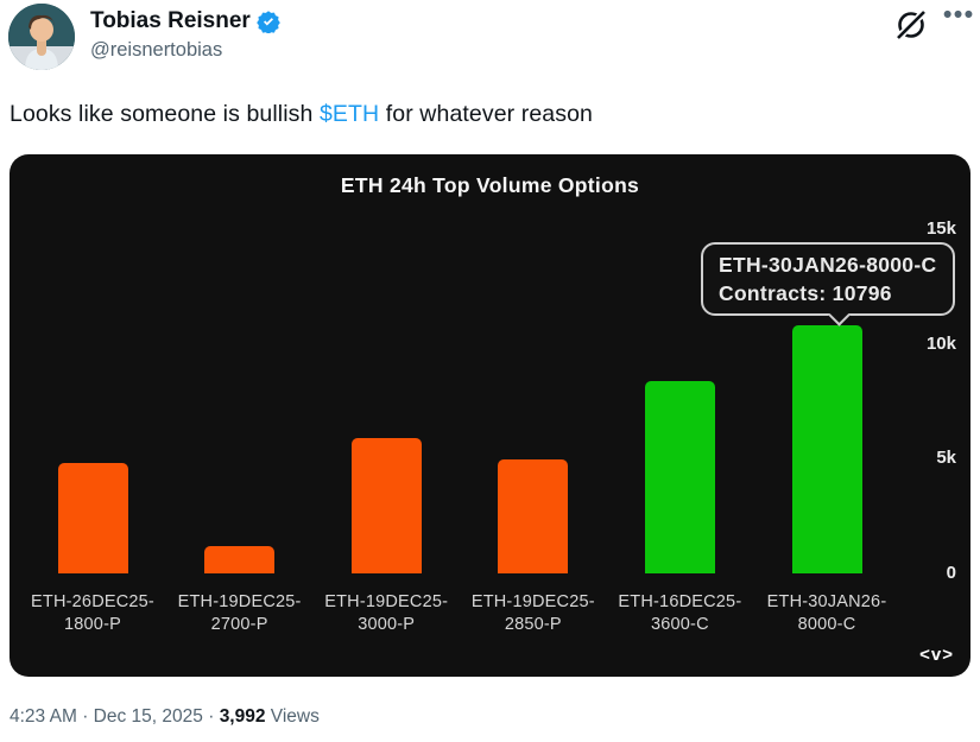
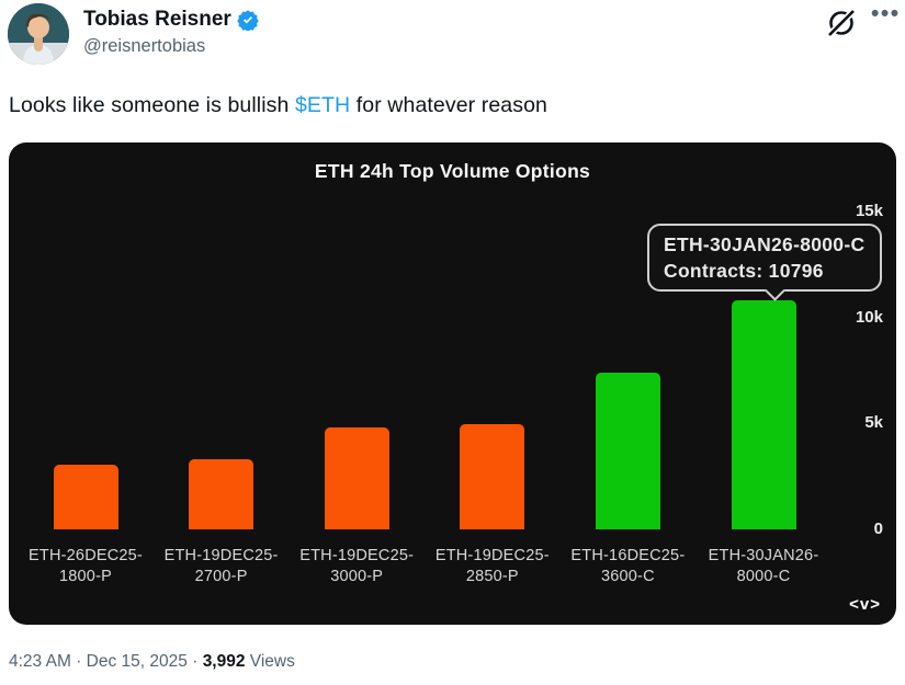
ETH-26DEC25-1800-P: 4.8k -> 3.0k
ETH-19DEC25-2700-P: 1.2k -> 3.3k
ETH-19DEC25-3000-P: 5.9k -> 4.8k
ETH-16DEC25-3600-C: 8.4k -> 7.4k
